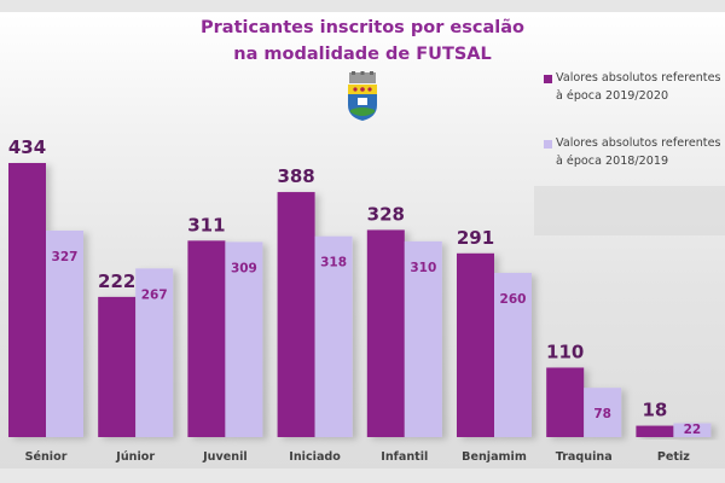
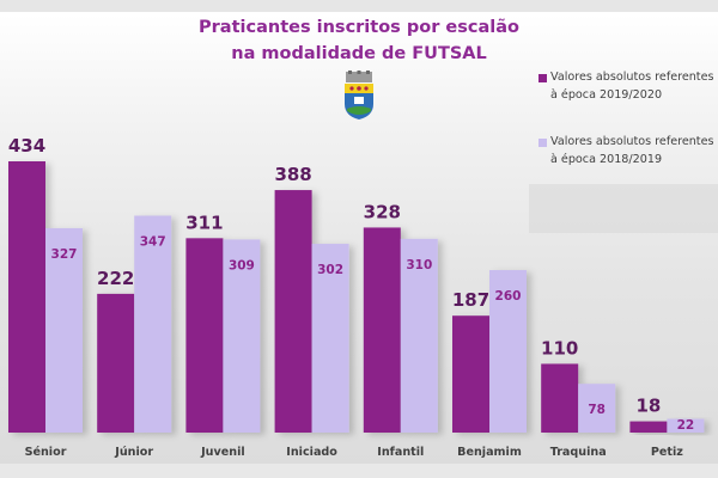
Valores absolutos referentes à época 2018/2019/Júnior: 267 -> 347
Valores absolutos referentes à época 2018/2019/Iniciado: 318 -> 302
Valores absolutos referentes à época 2019/2020/Benjamim: 291 -> 187
